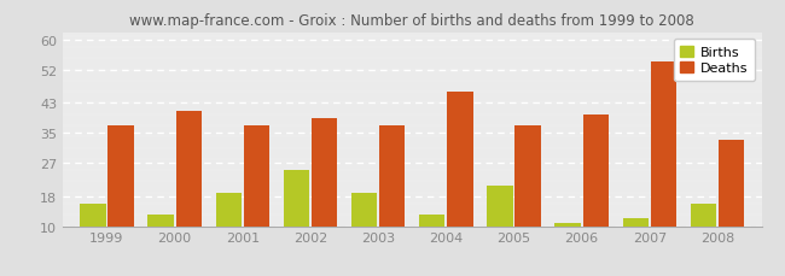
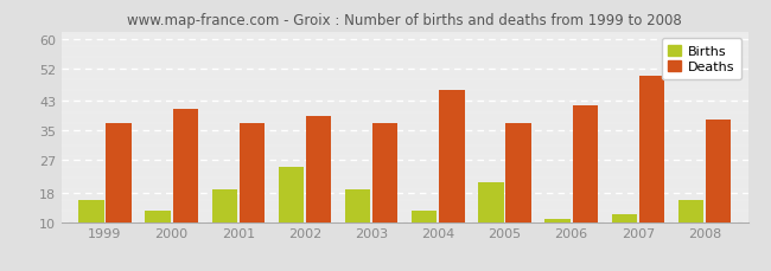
Deaths/2006: 40 -> 42
Deaths/2007: 54 -> 50
Deaths/2008: 33 -> 38
